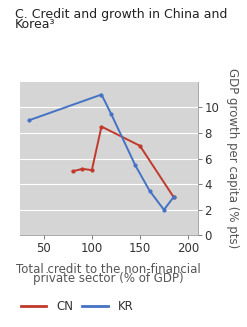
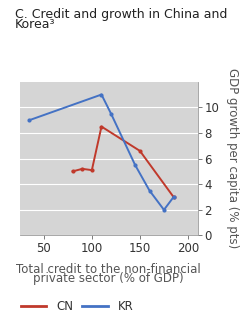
CN/150: 7.0 -> 6.6
